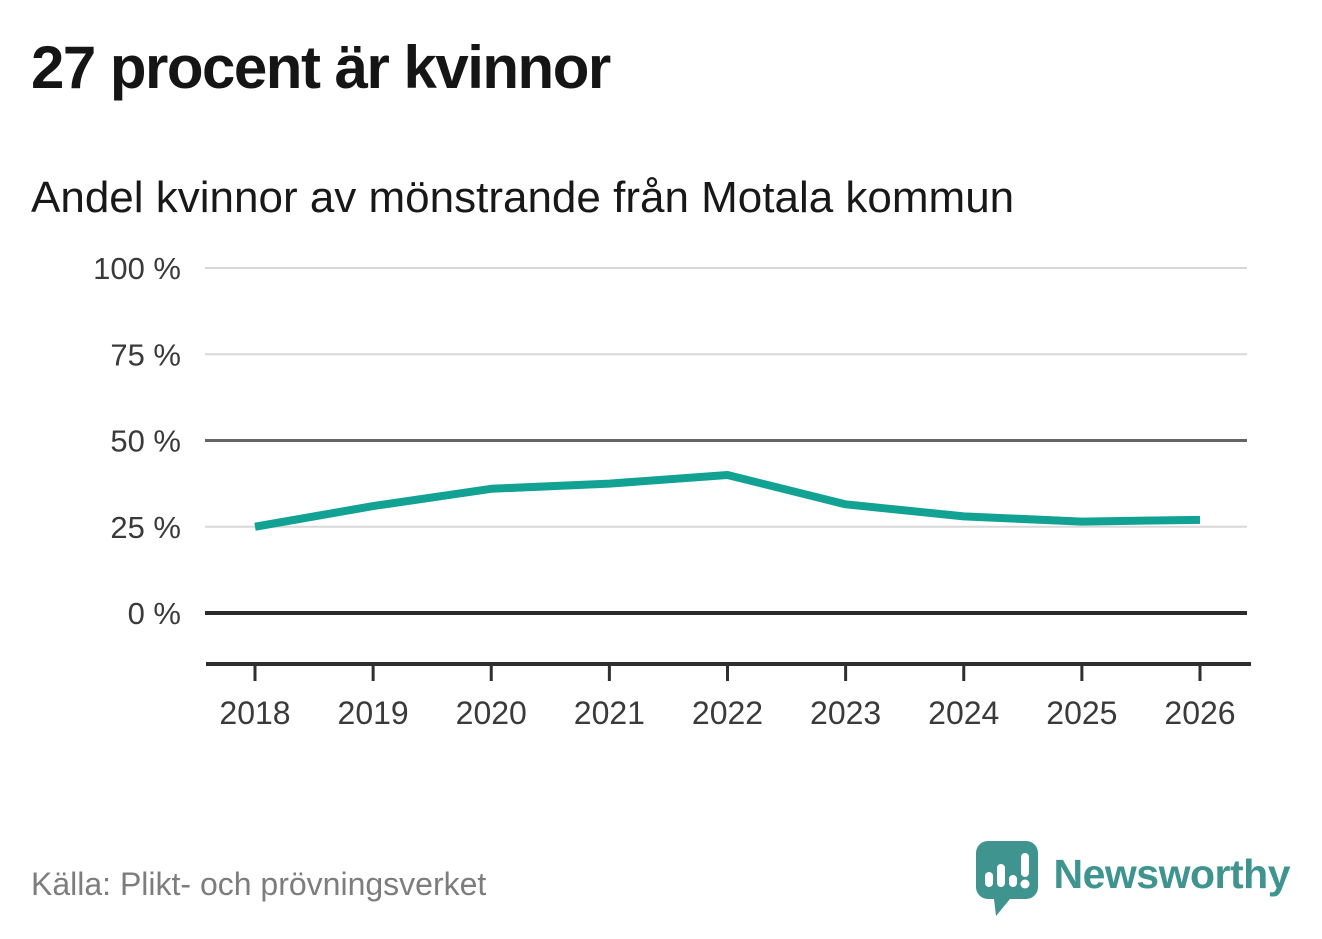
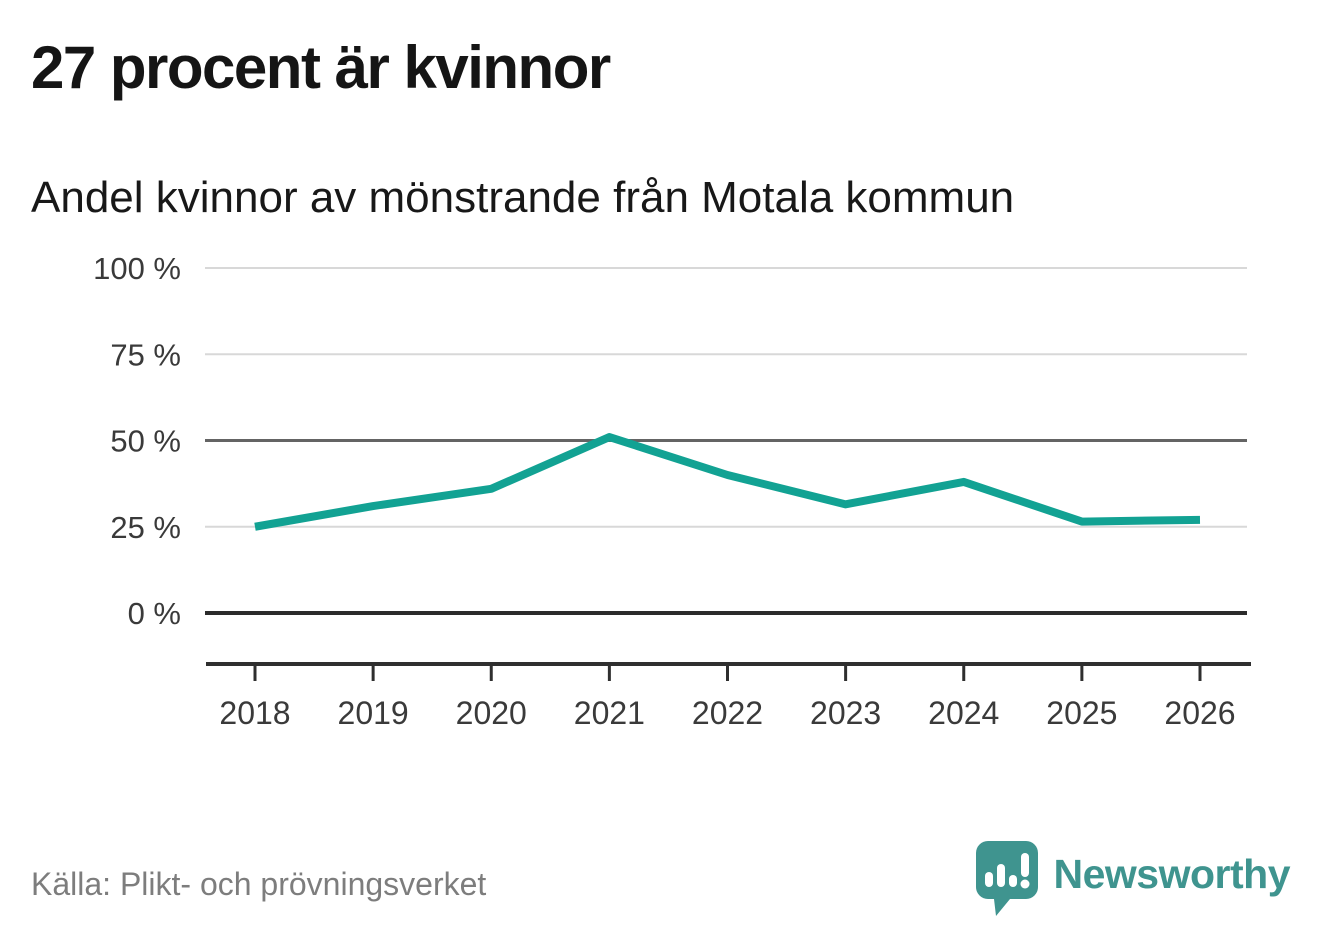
2021: 38% -> 51%
2024: 28% -> 38%
